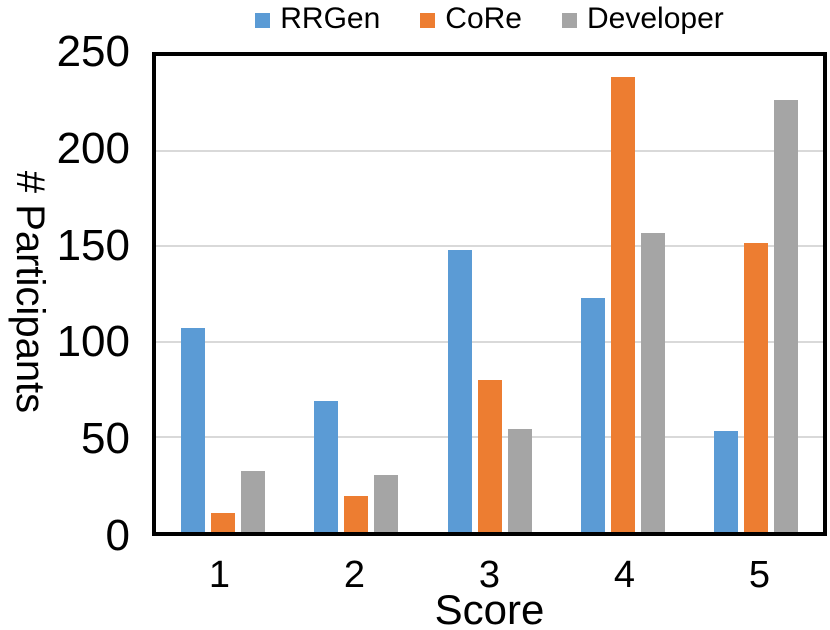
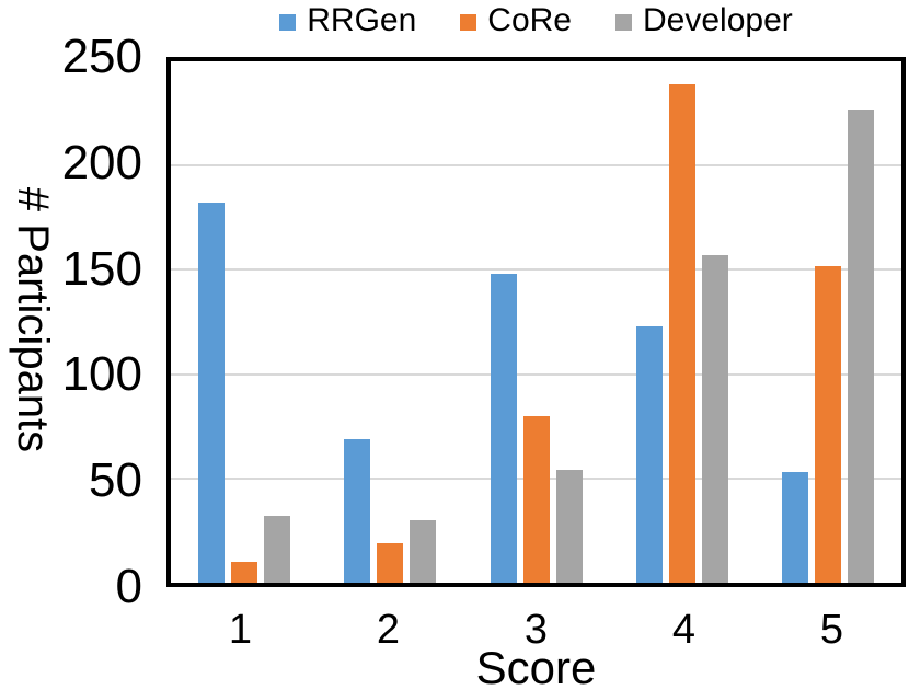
RRGen/1: 107 -> 182
